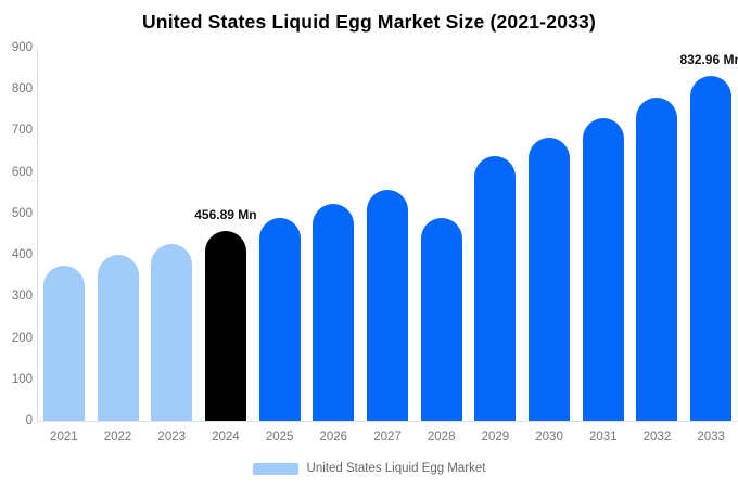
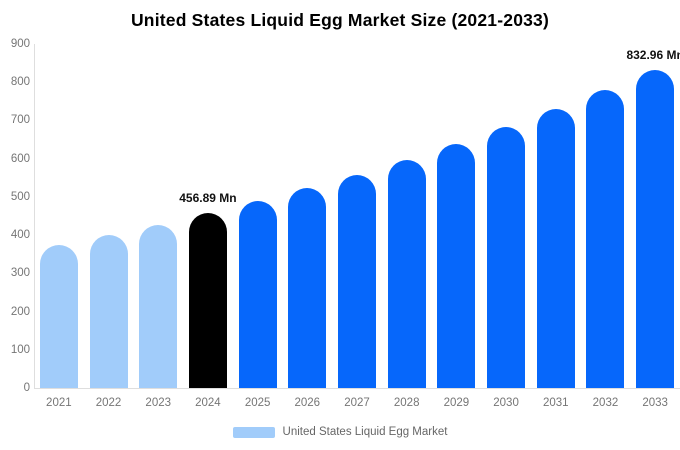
2028: 490 -> 600
